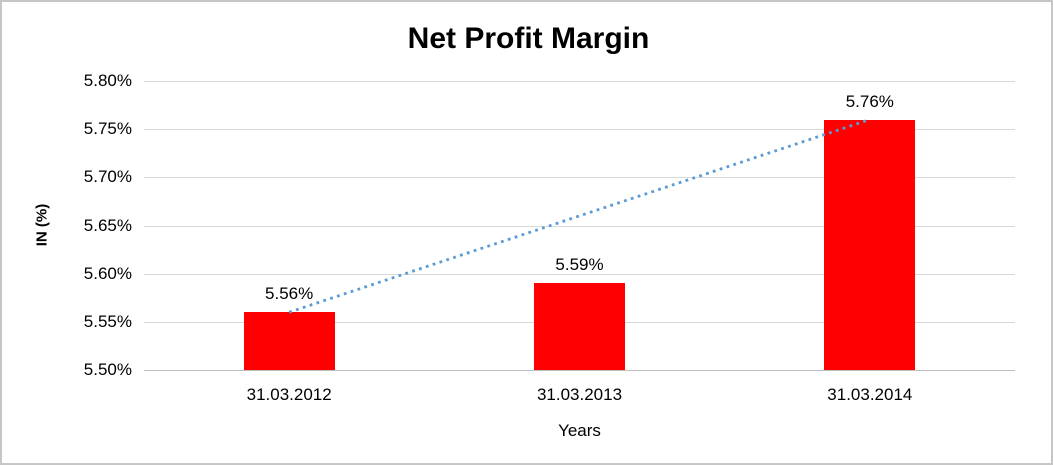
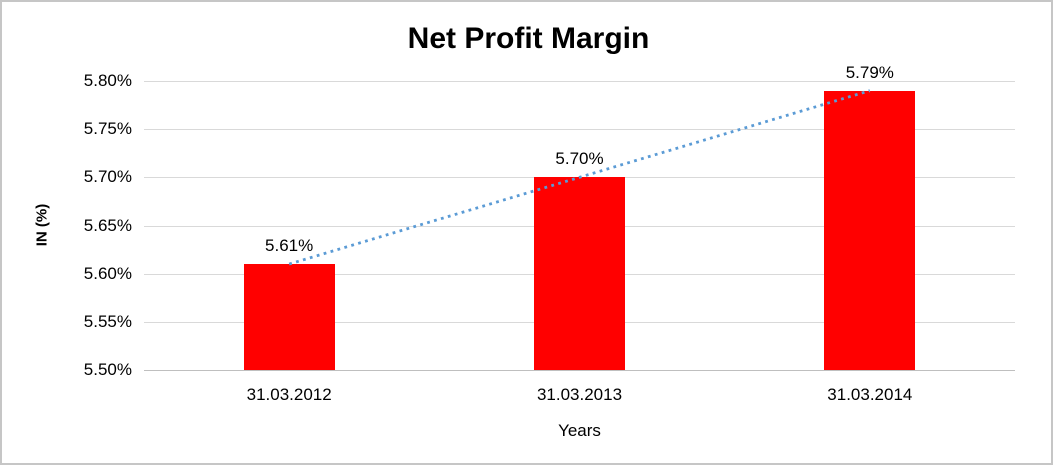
31.03.2012: 5.56% -> 5.61%
31.03.2013: 5.59% -> 5.70%
31.03.2014: 5.76% -> 5.79%
